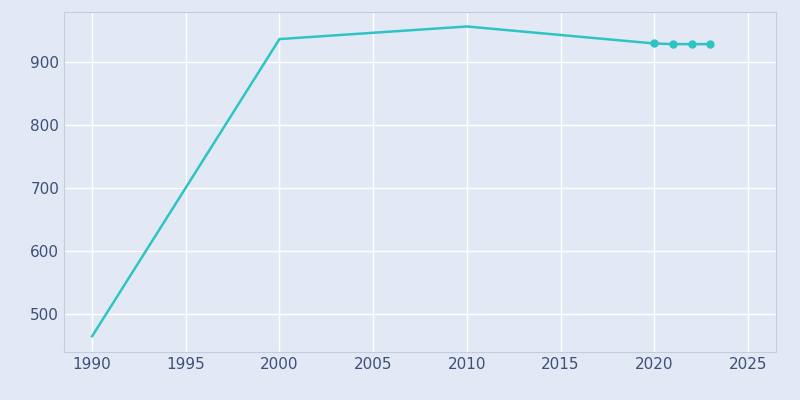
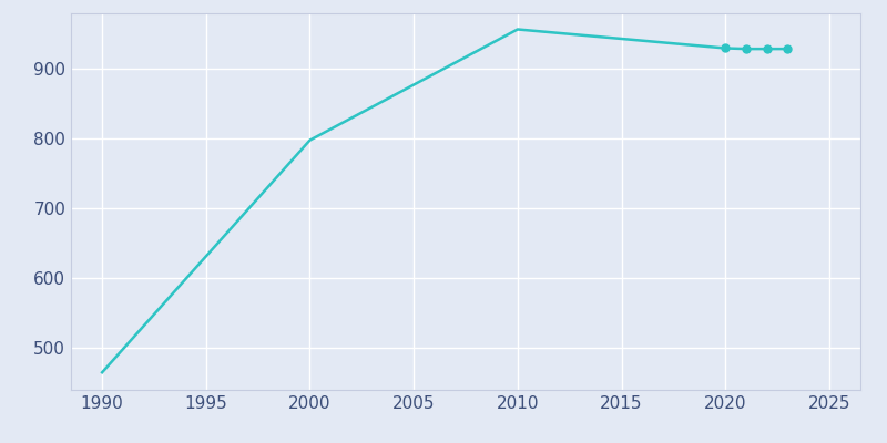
2000: 937 -> 798
